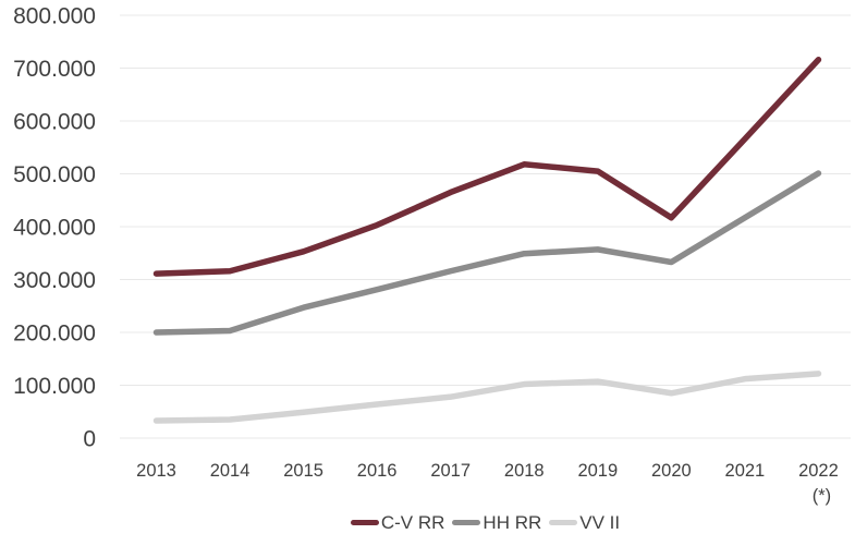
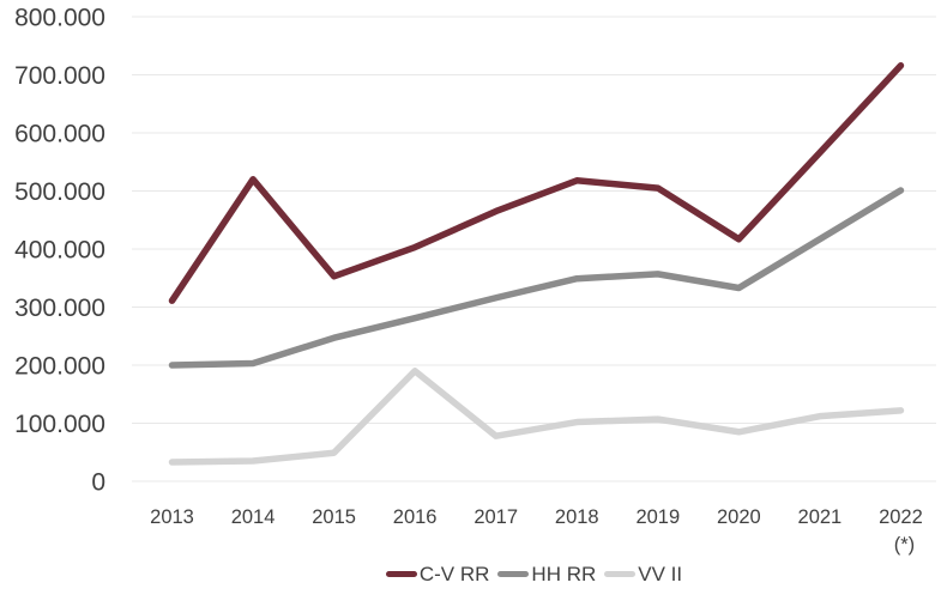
C-V RR/2014: 320000 -> 520000
VV II/2016: 60000 -> 190000
